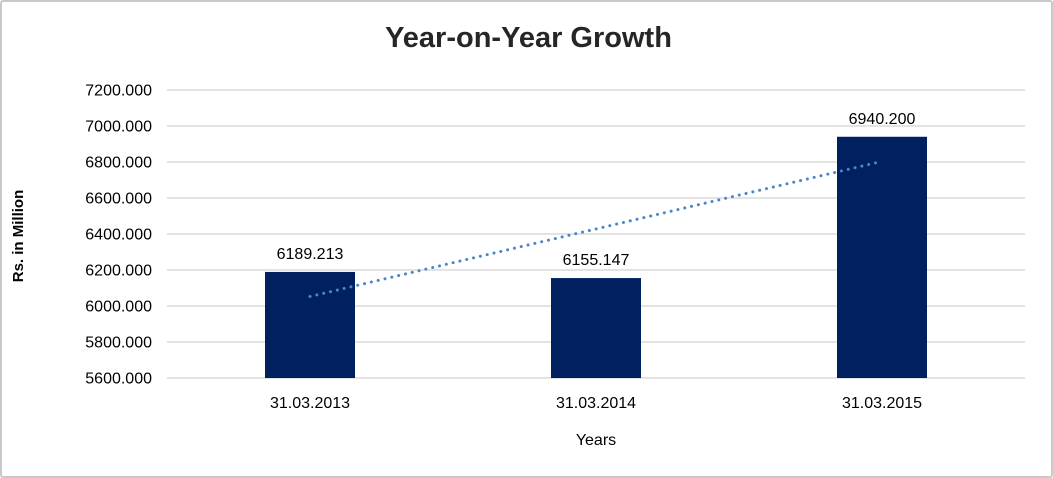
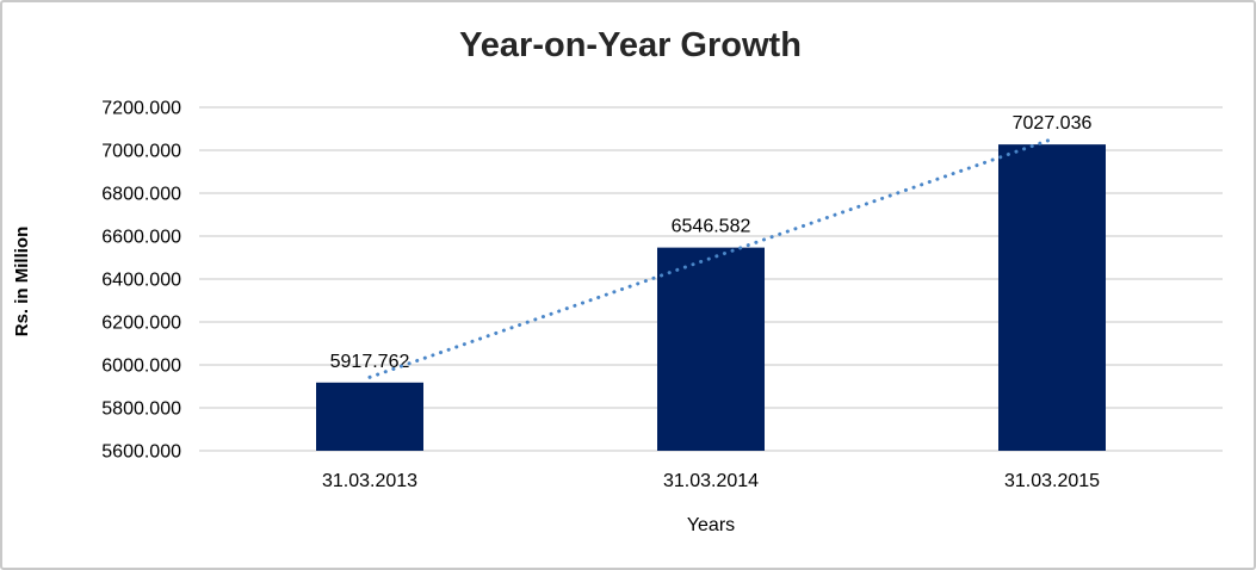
31.03.2013: 6189.213 -> 5917.762
31.03.2014: 6155.147 -> 6546.582
31.03.2015: 6940.200 -> 7027.036
